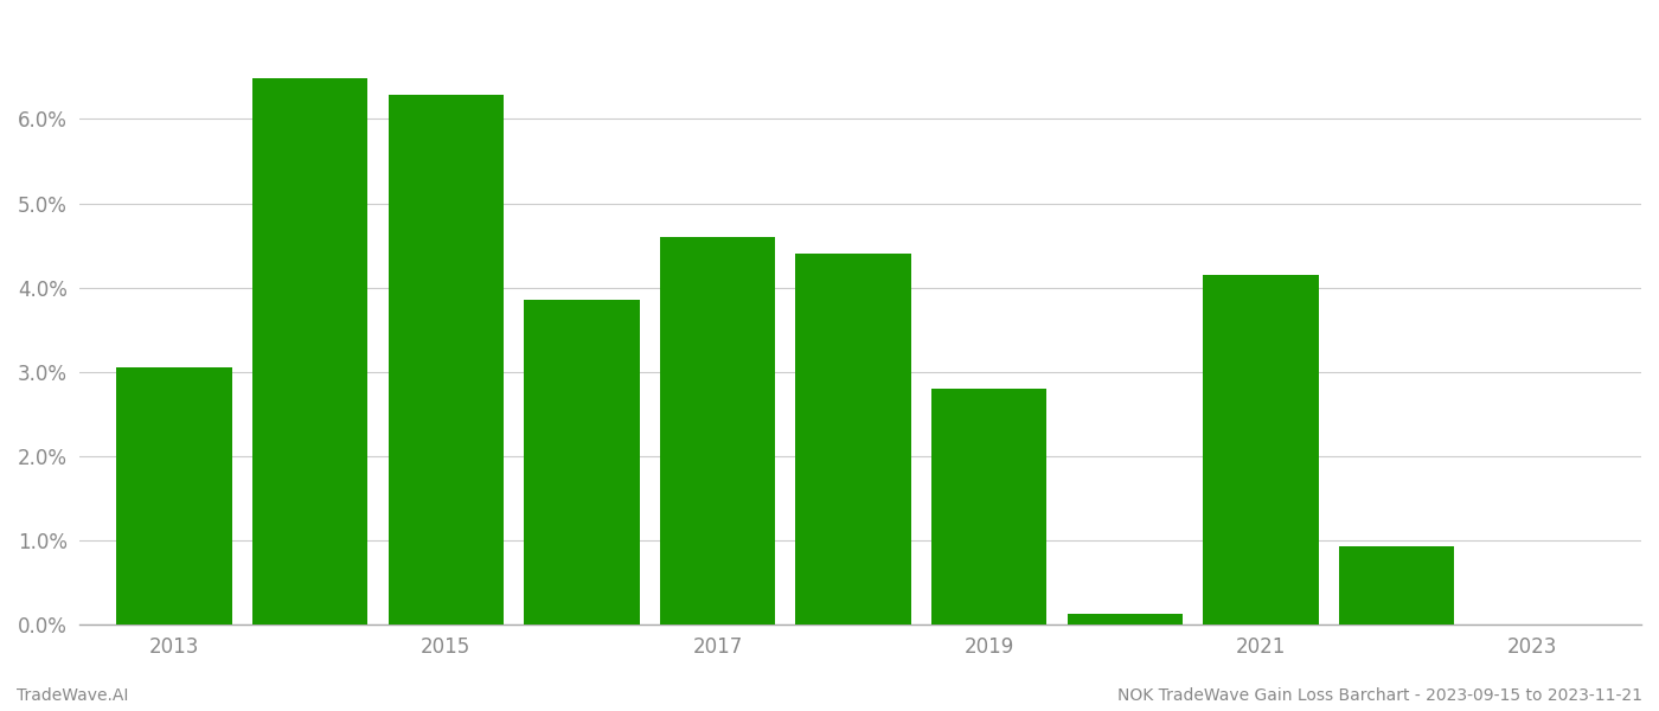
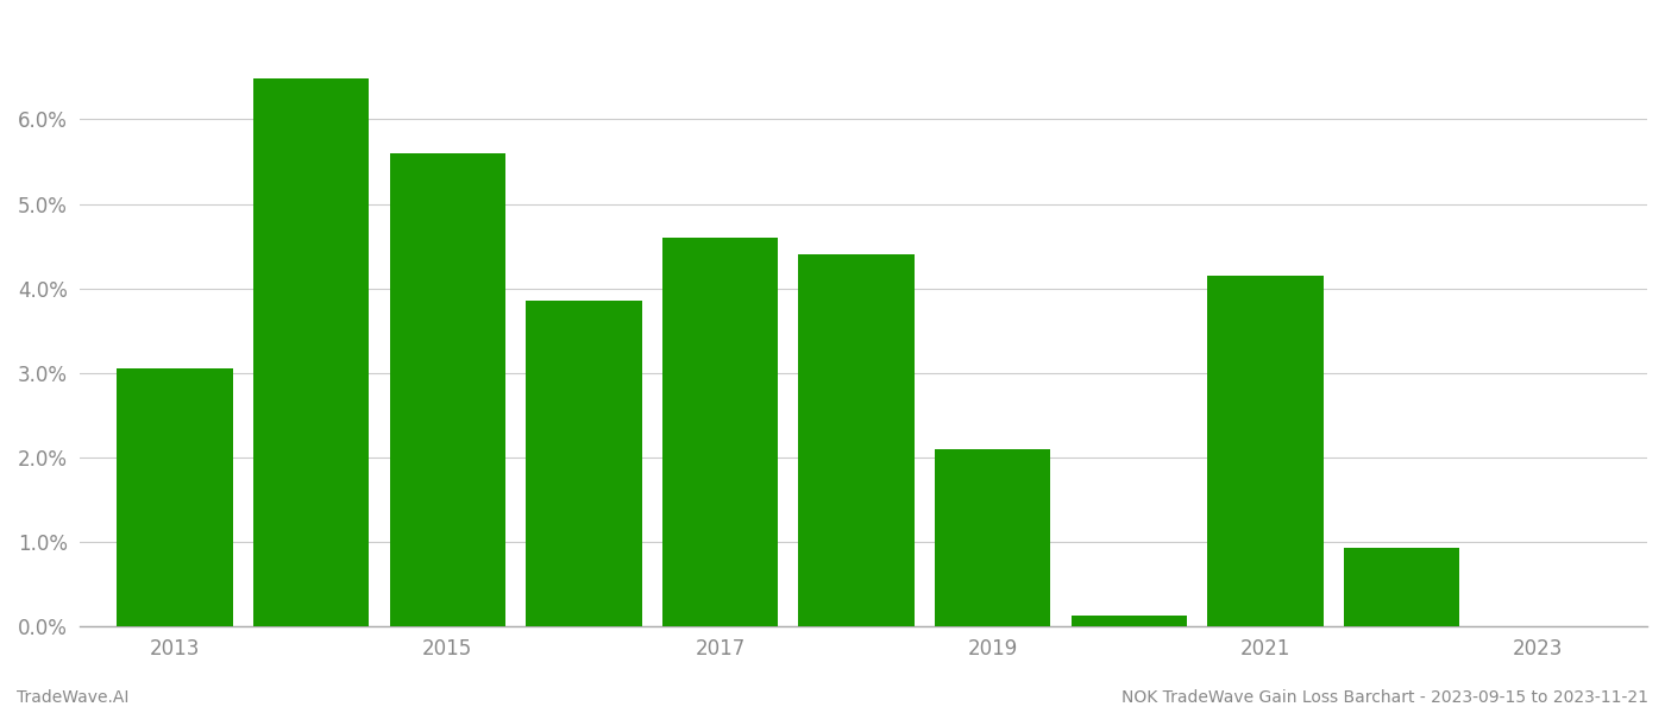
2015: 6.28% -> 5.60%
2019: 2.80% -> 2.10%
